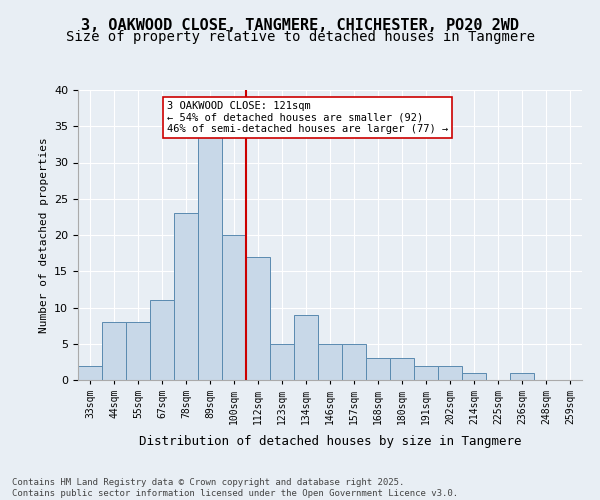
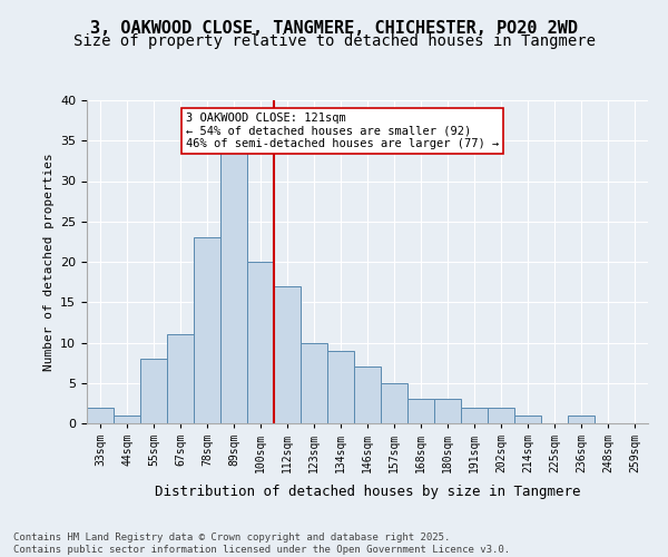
44sqm: 8 -> 1
123sqm: 5 -> 10
146sqm: 5 -> 7
